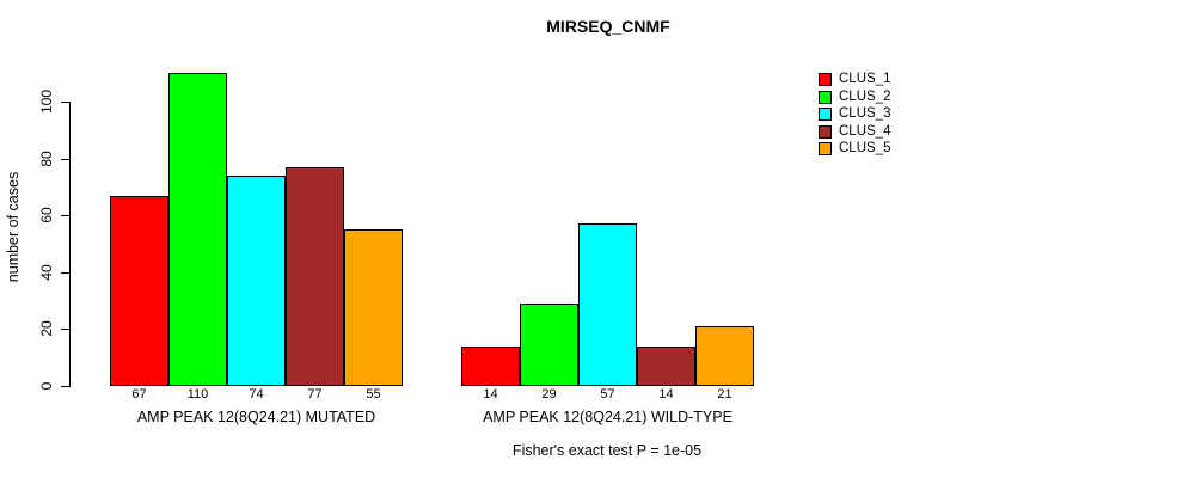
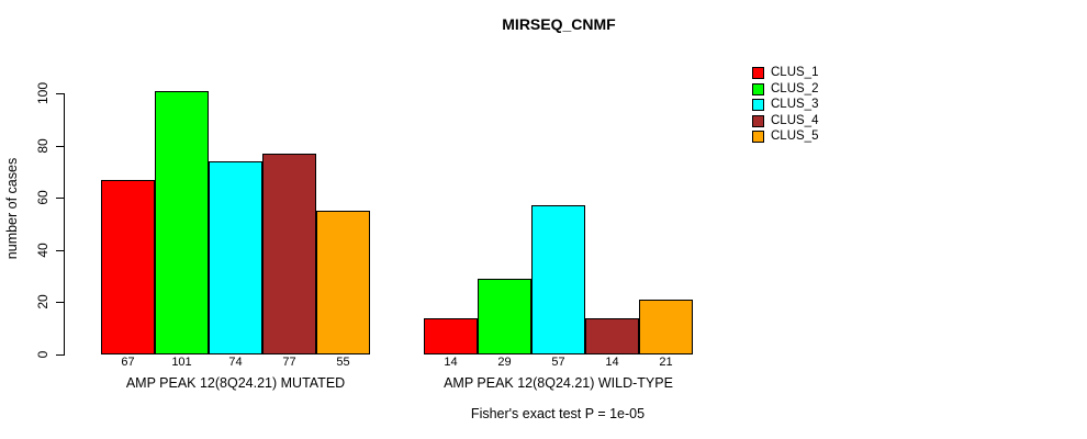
CLUS_2/AMP PEAK 12(8Q24.21) MUTATED: 110 -> 101
